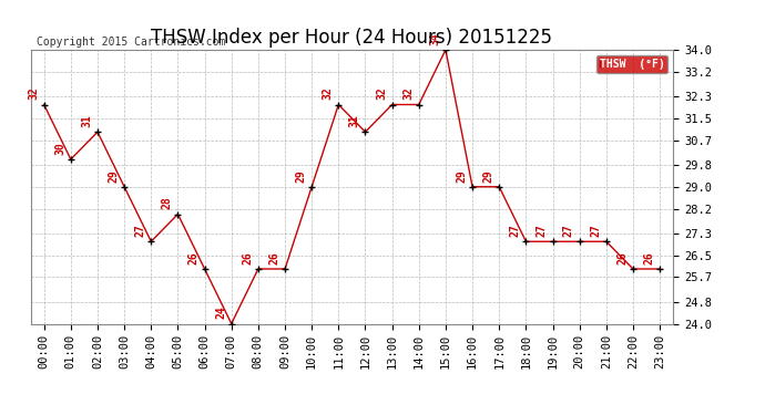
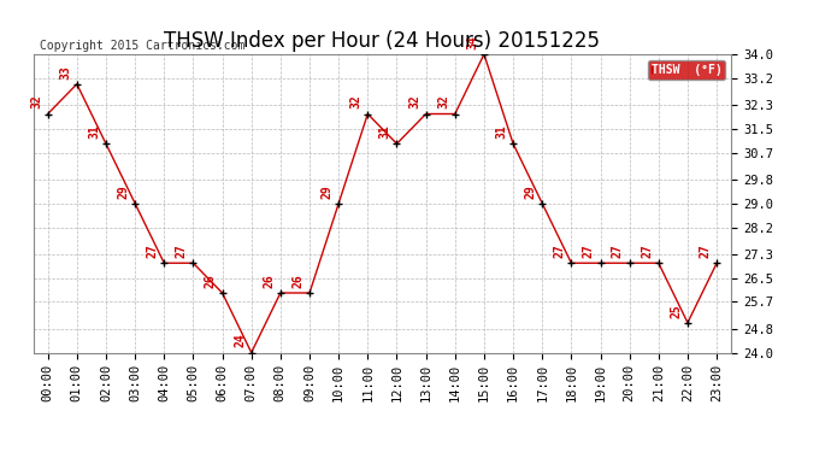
01:00: 30 -> 33
05:00: 28 -> 27
16:00: 29 -> 31
22:00: 26 -> 25
23:00: 26 -> 27
